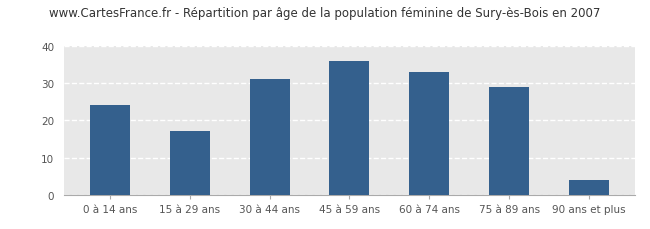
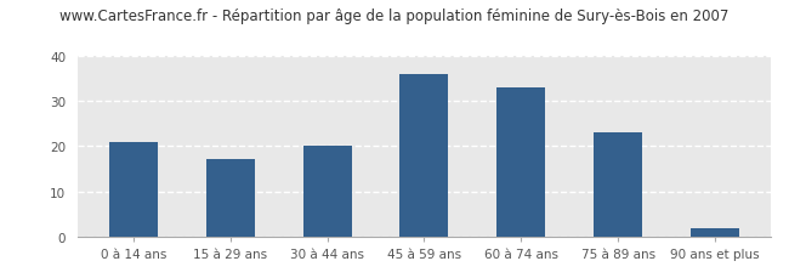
0 à 14 ans: 24 -> 21
30 à 44 ans: 31 -> 20
75 à 89 ans: 29 -> 23
90 ans et plus: 4 -> 2
